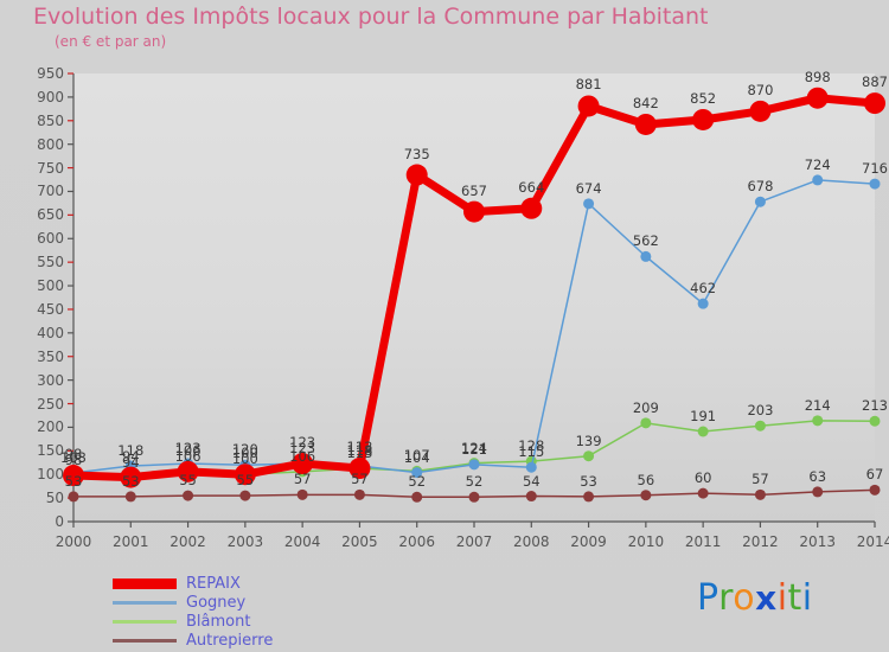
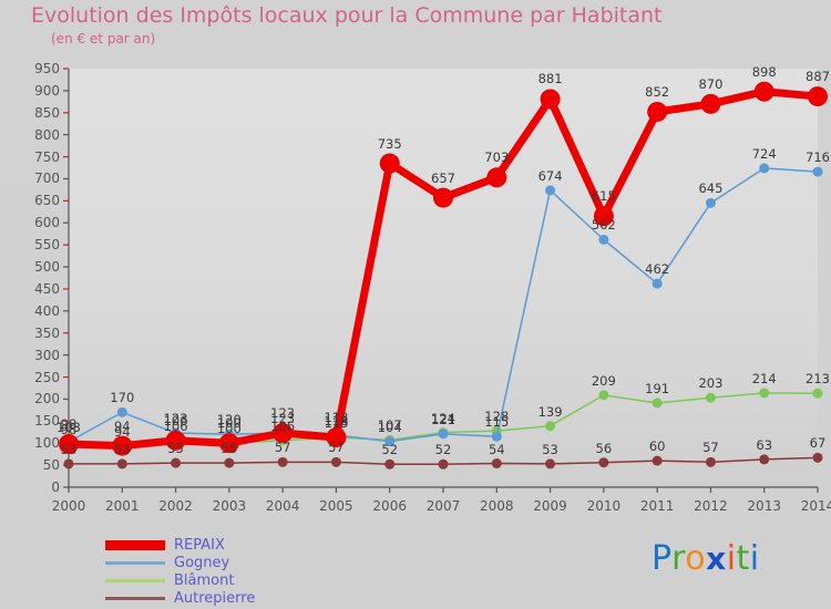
Gogney/2001: 118 -> 170
REPAIX/2008: 664 -> 703
REPAIX/2010: 842 -> 615
Gogney/2012: 678 -> 645
